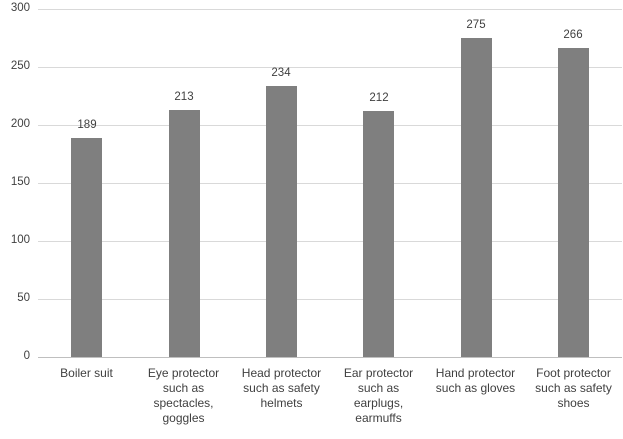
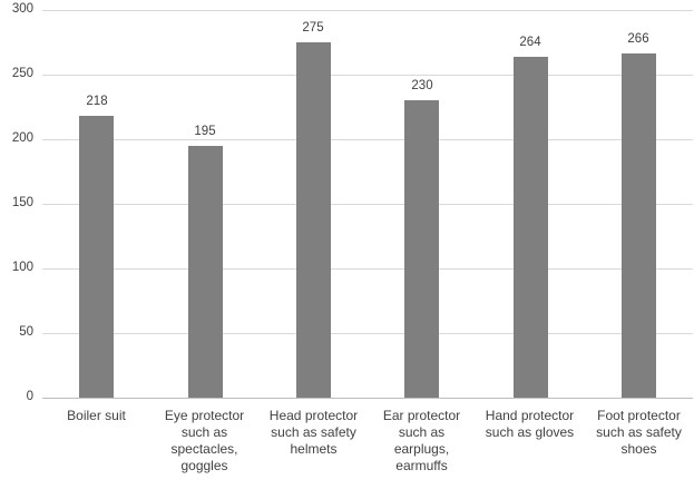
Boiler suit: 189 -> 218
Eye protector such as spectacles, goggles: 213 -> 195
Head protector such as safety helmets: 234 -> 275
Ear protector such as earplugs, earmuffs: 212 -> 230
Hand protector such as gloves: 275 -> 264
